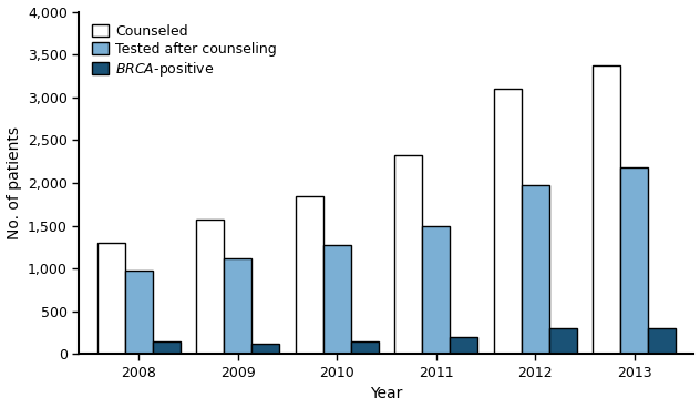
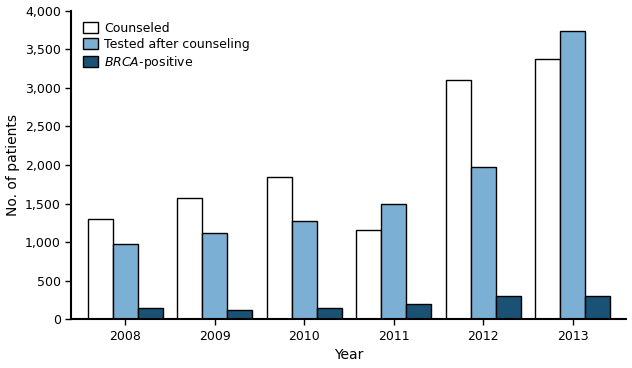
Counseled/2011: 2,320 -> 1,160
Tested after counseling/2013: 2,180 -> 3,740
